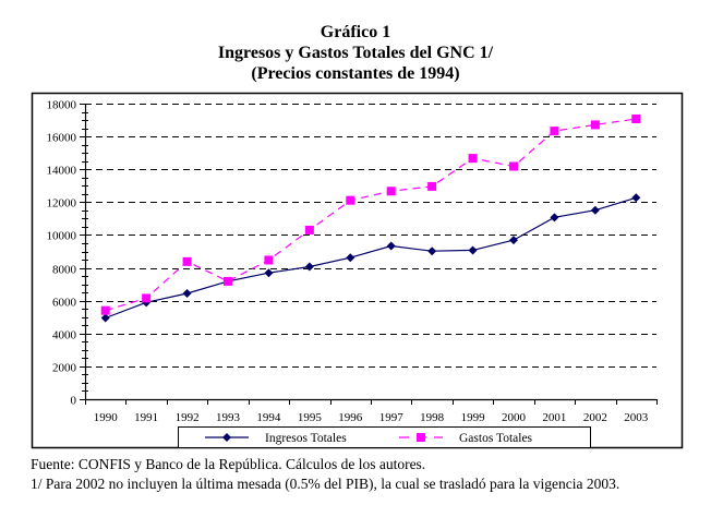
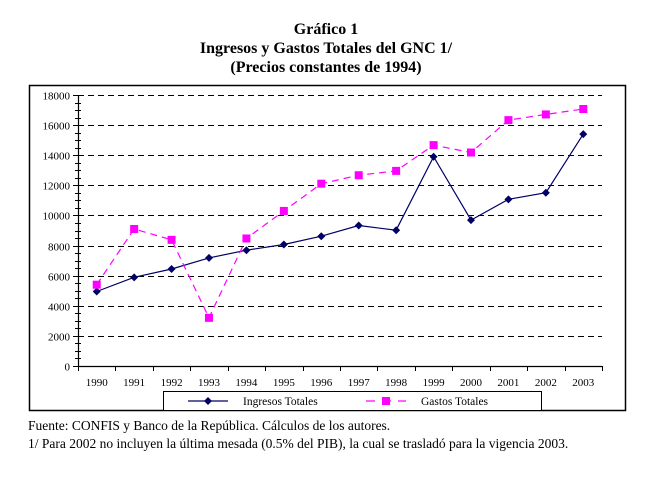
Gastos Totales/1991: 6200 -> 9100
Gastos Totales/1993: 7200 -> 3200
Ingresos Totales/1999: 9100 -> 13900
Ingresos Totales/2003: 12300 -> 15400
